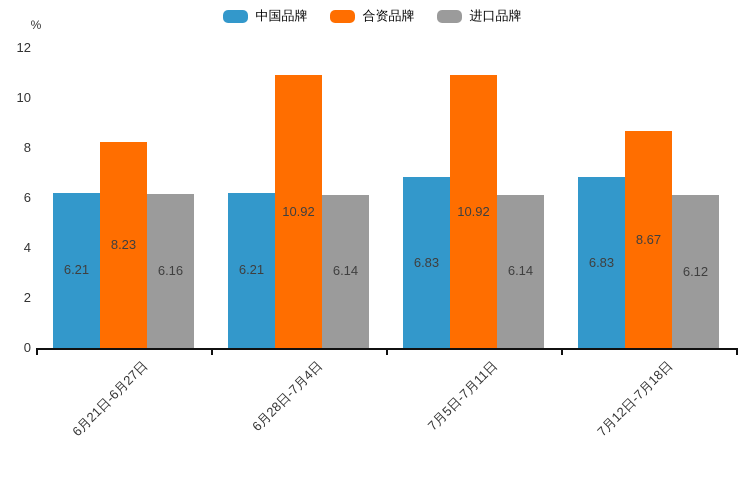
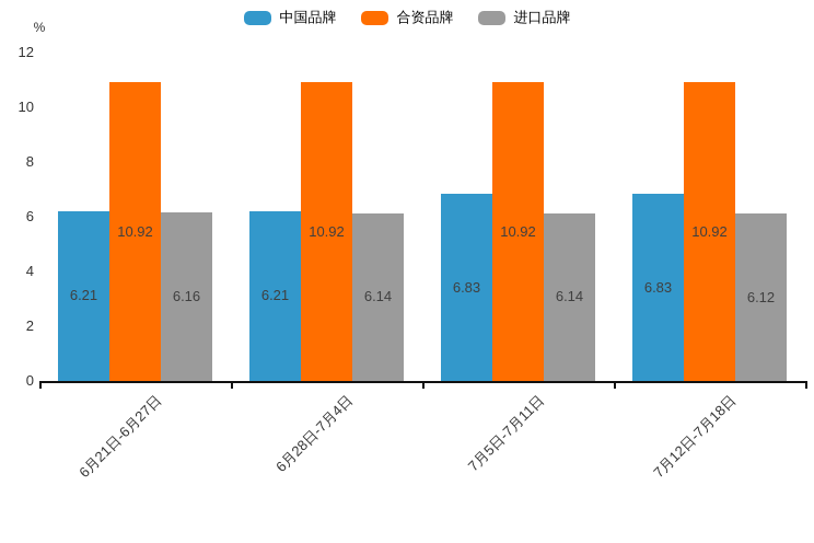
合资品牌/6月21日-6月27日: 8.23 -> 10.92
合资品牌/7月12日-7月18日: 8.67 -> 10.92
